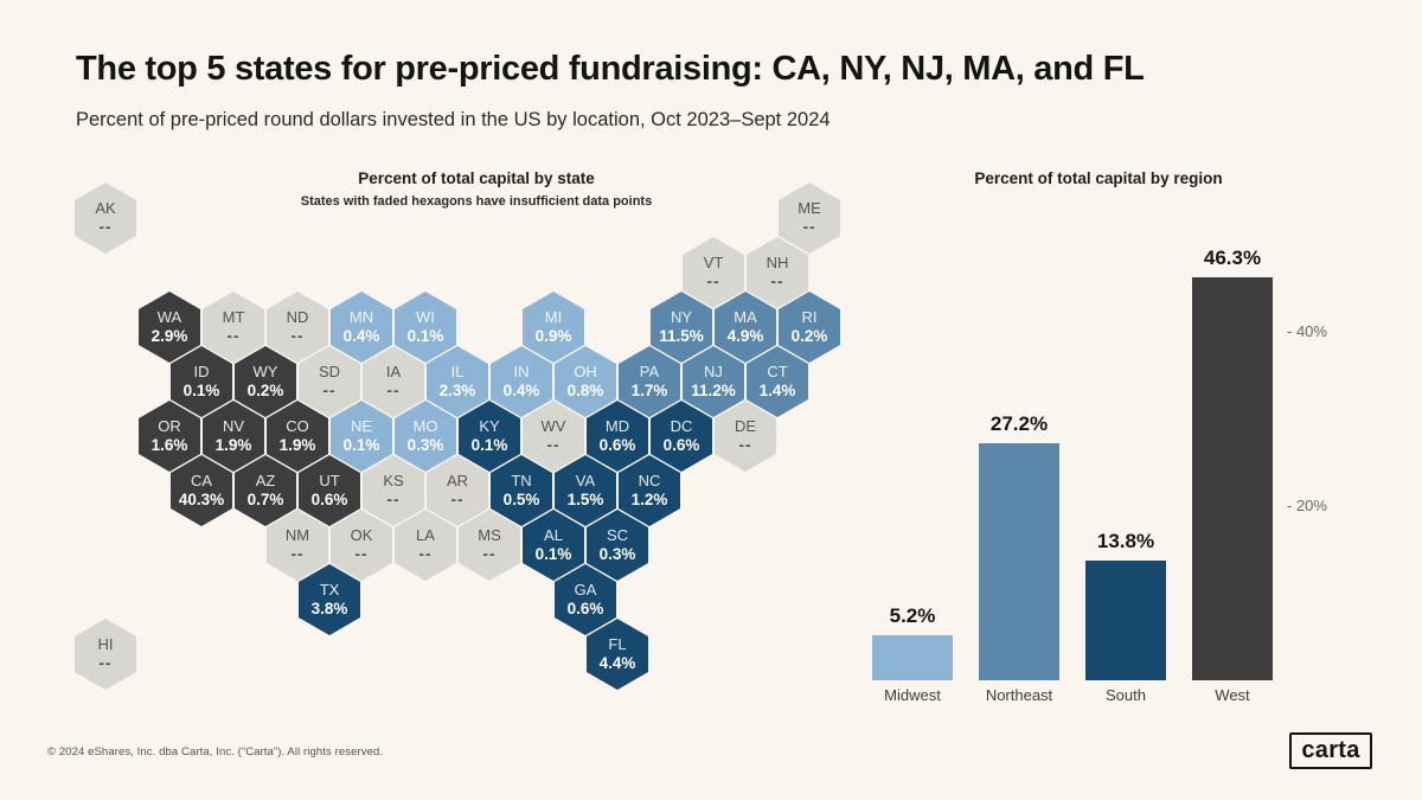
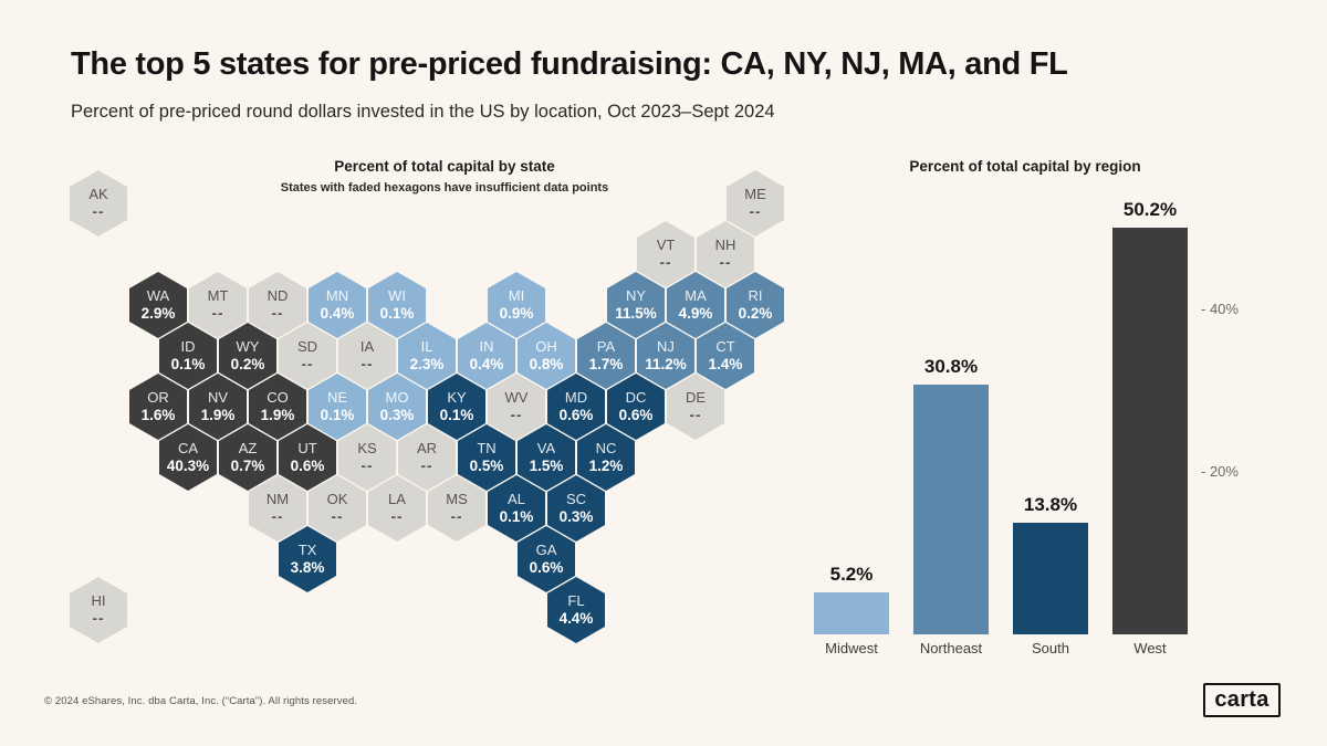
Percent of total capital by region/Northeast: 27.2% -> 30.8%
Percent of total capital by region/West: 46.3% -> 50.2%
